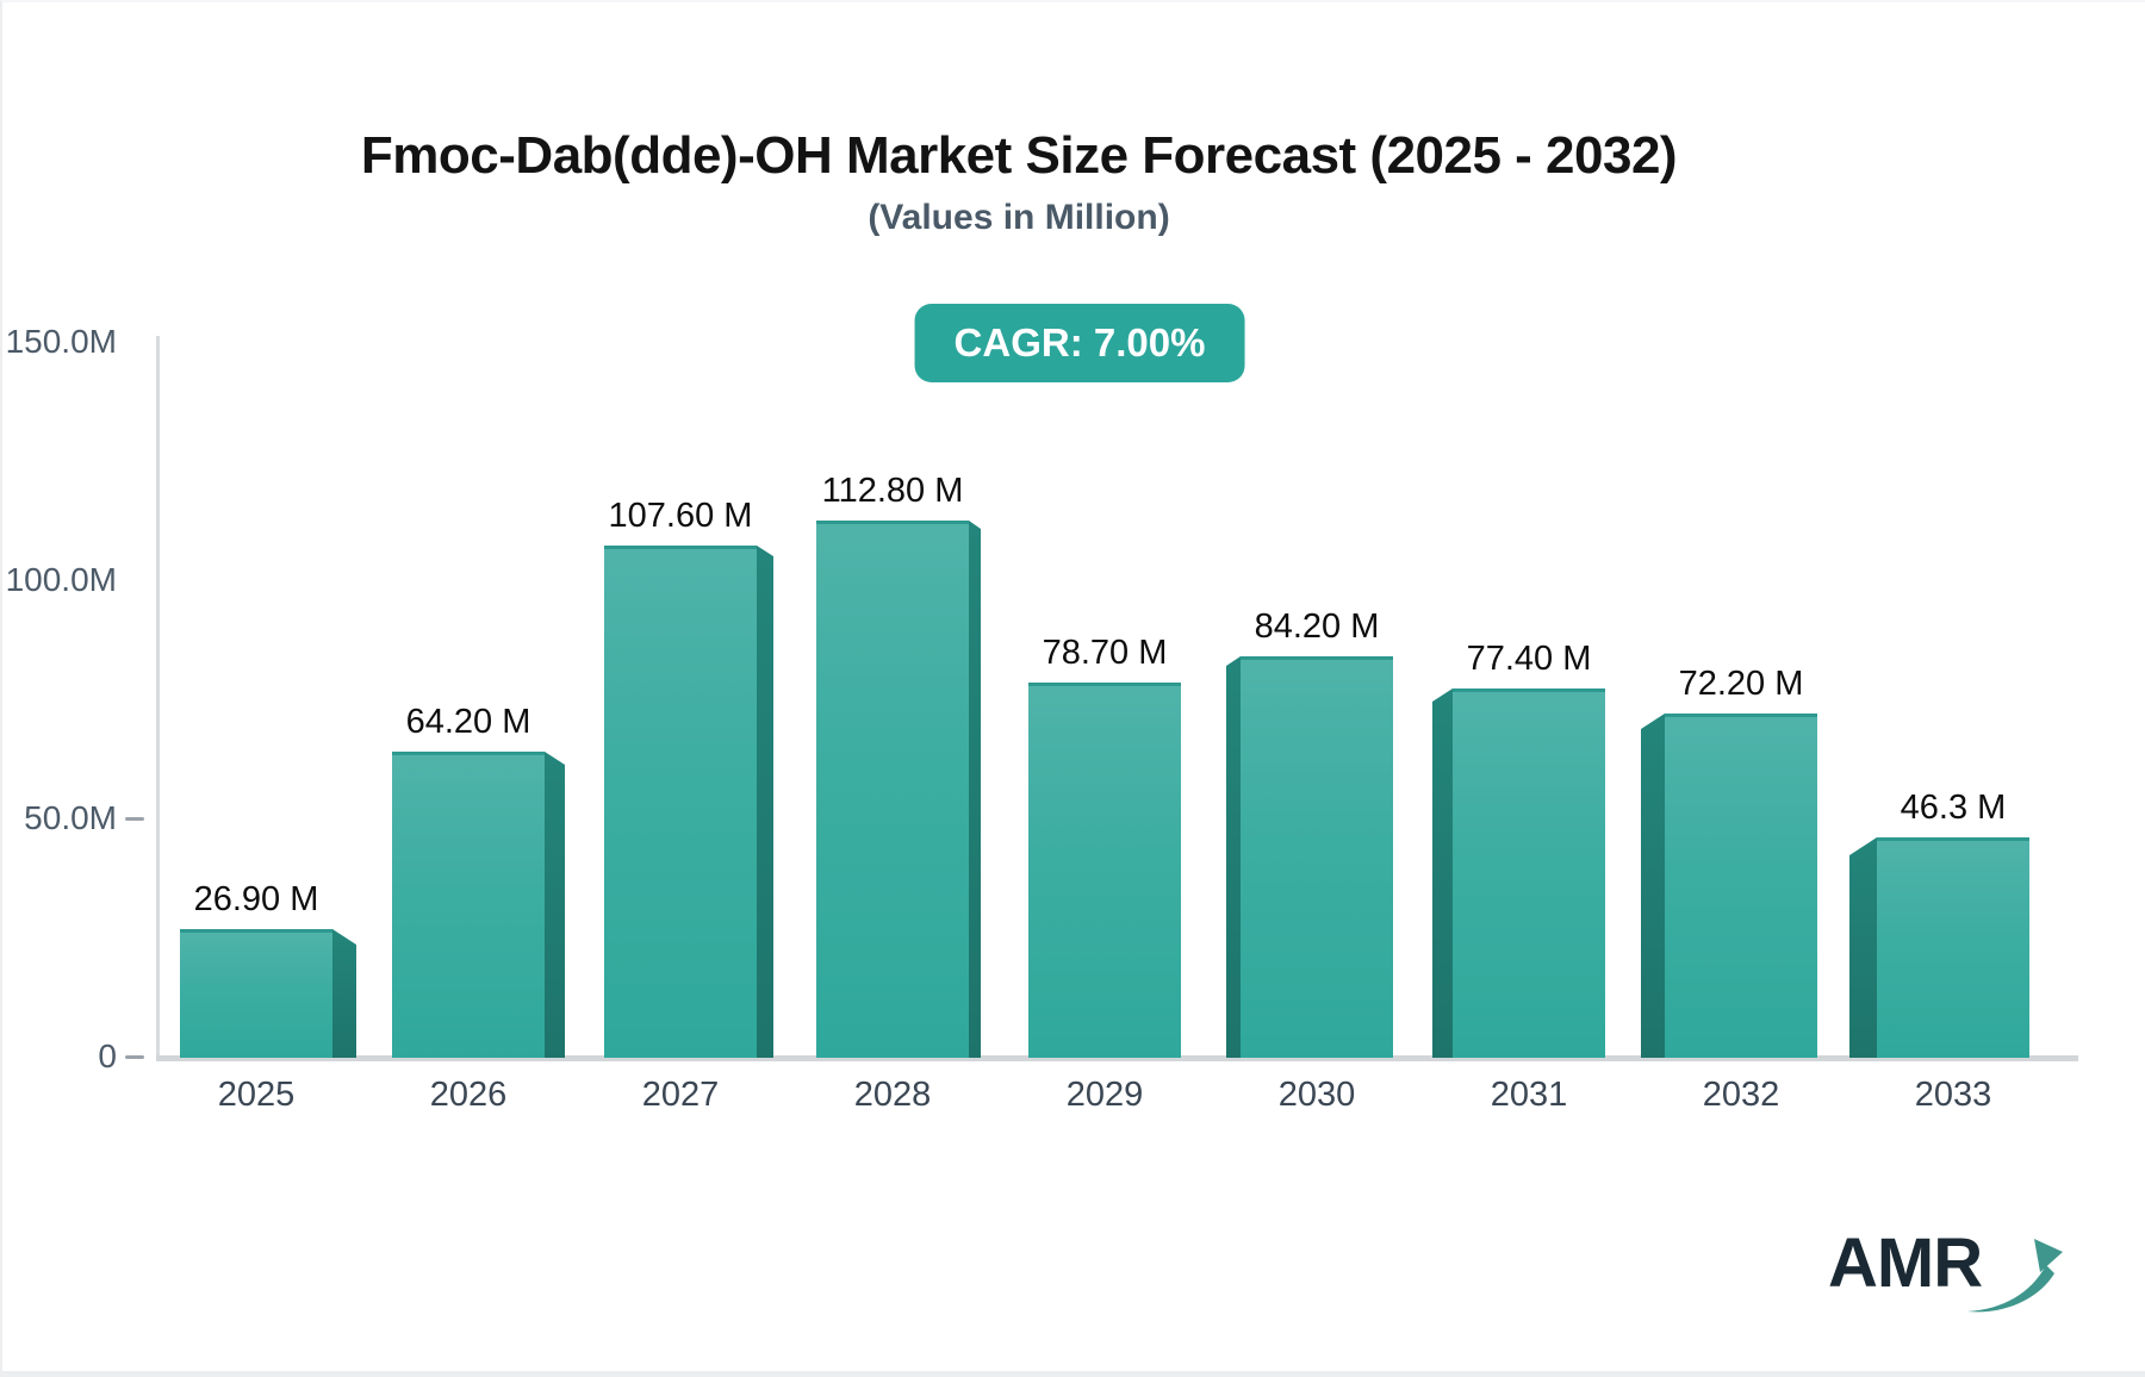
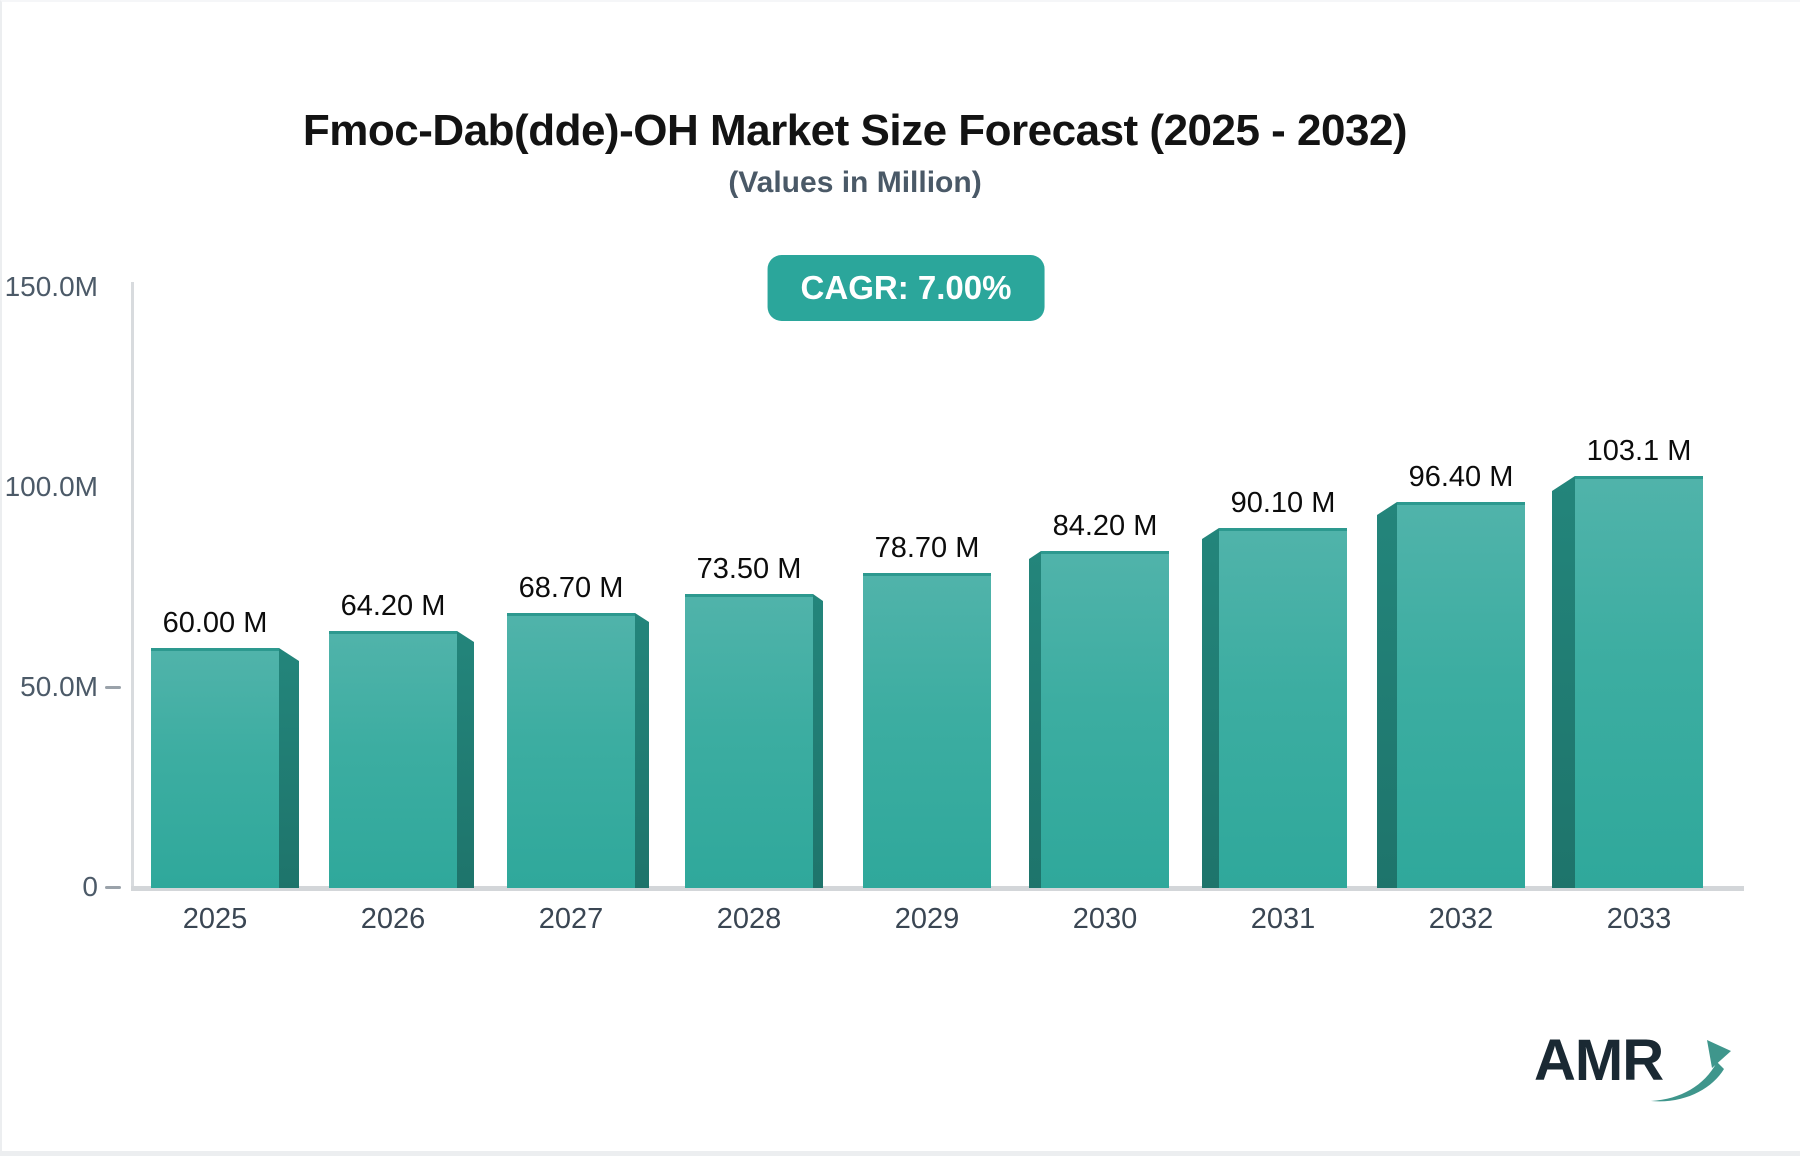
2025: 26.90 -> 60.00
2027: 107.60 -> 68.70
2028: 112.80 -> 73.50
2031: 77.40 -> 90.10
2032: 72.20 -> 96.40
2033: 46.3 -> 103.1
